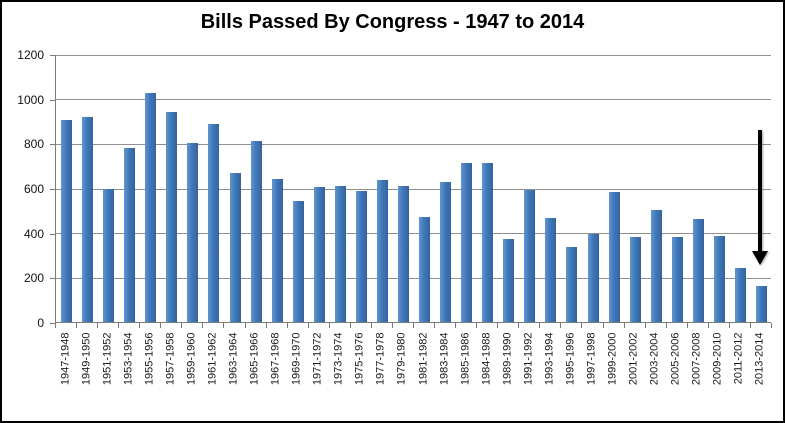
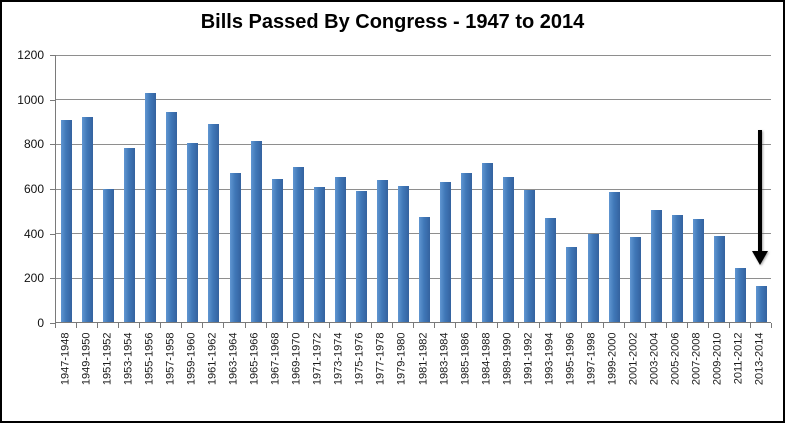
1969-1970: 540 -> 700
1973-1974: 610 -> 650
1985-1986: 710 -> 660
1989-1990: 370 -> 650
2005-2006: 380 -> 480
